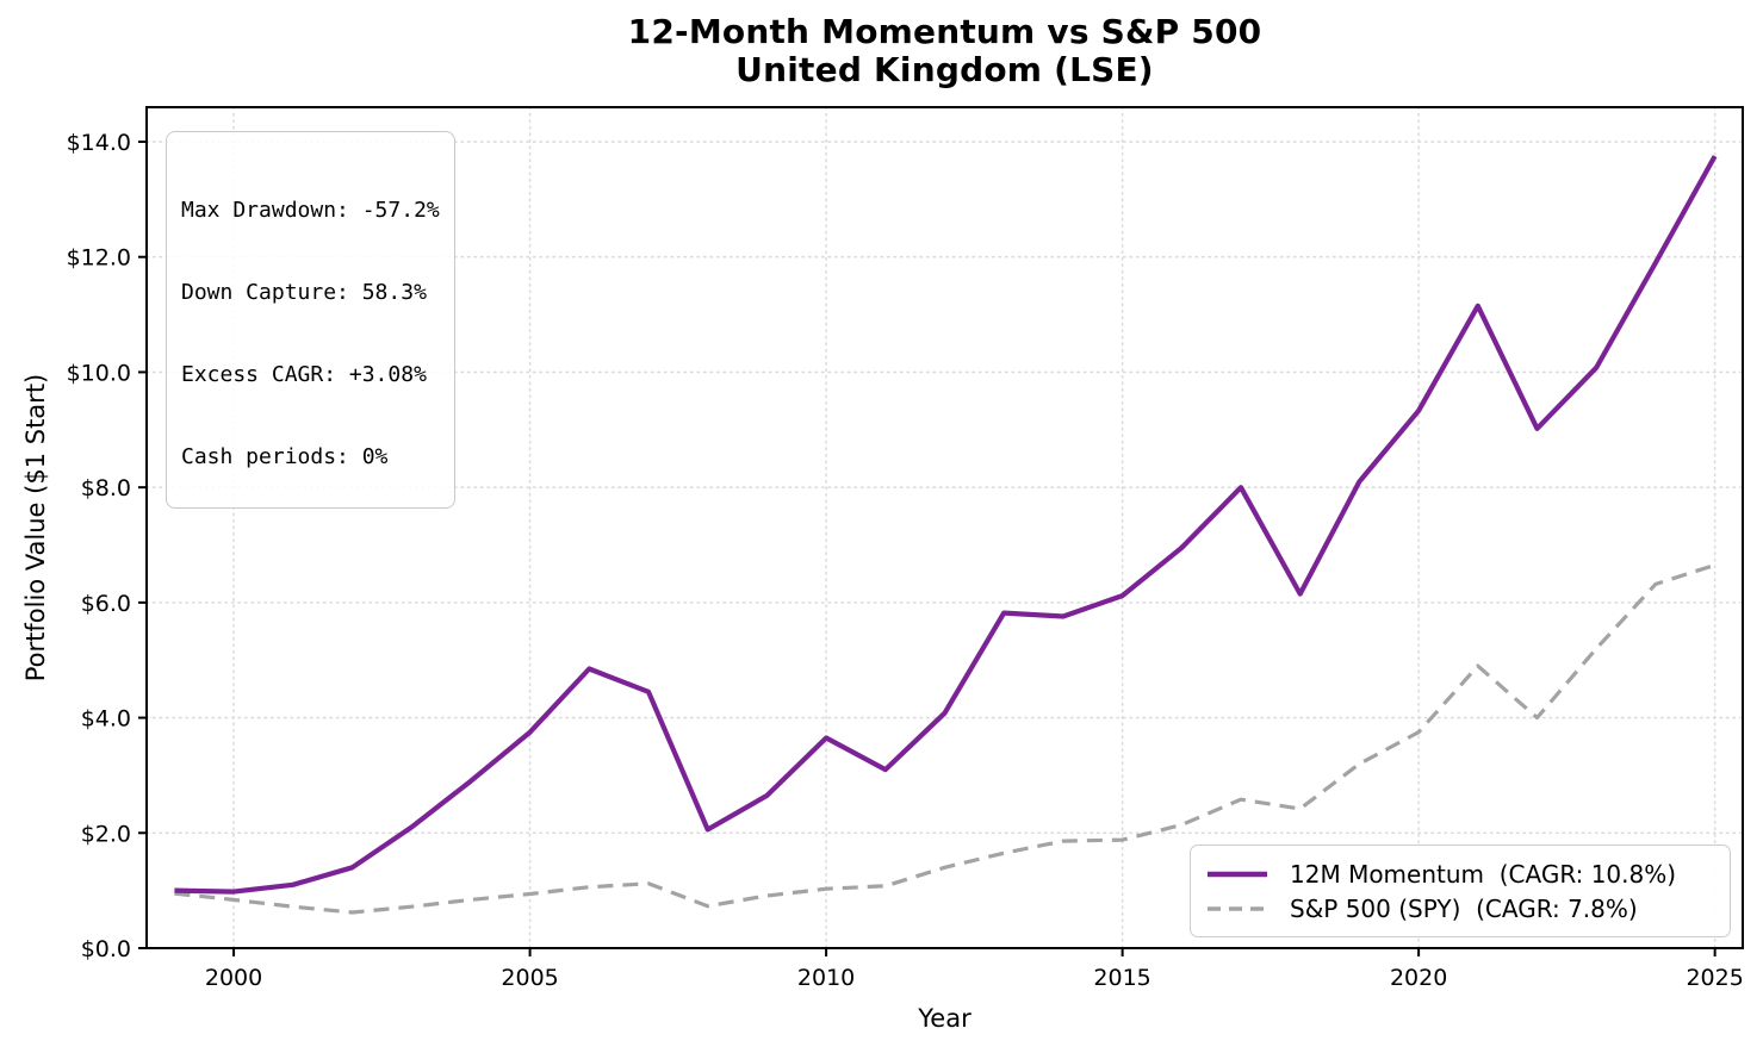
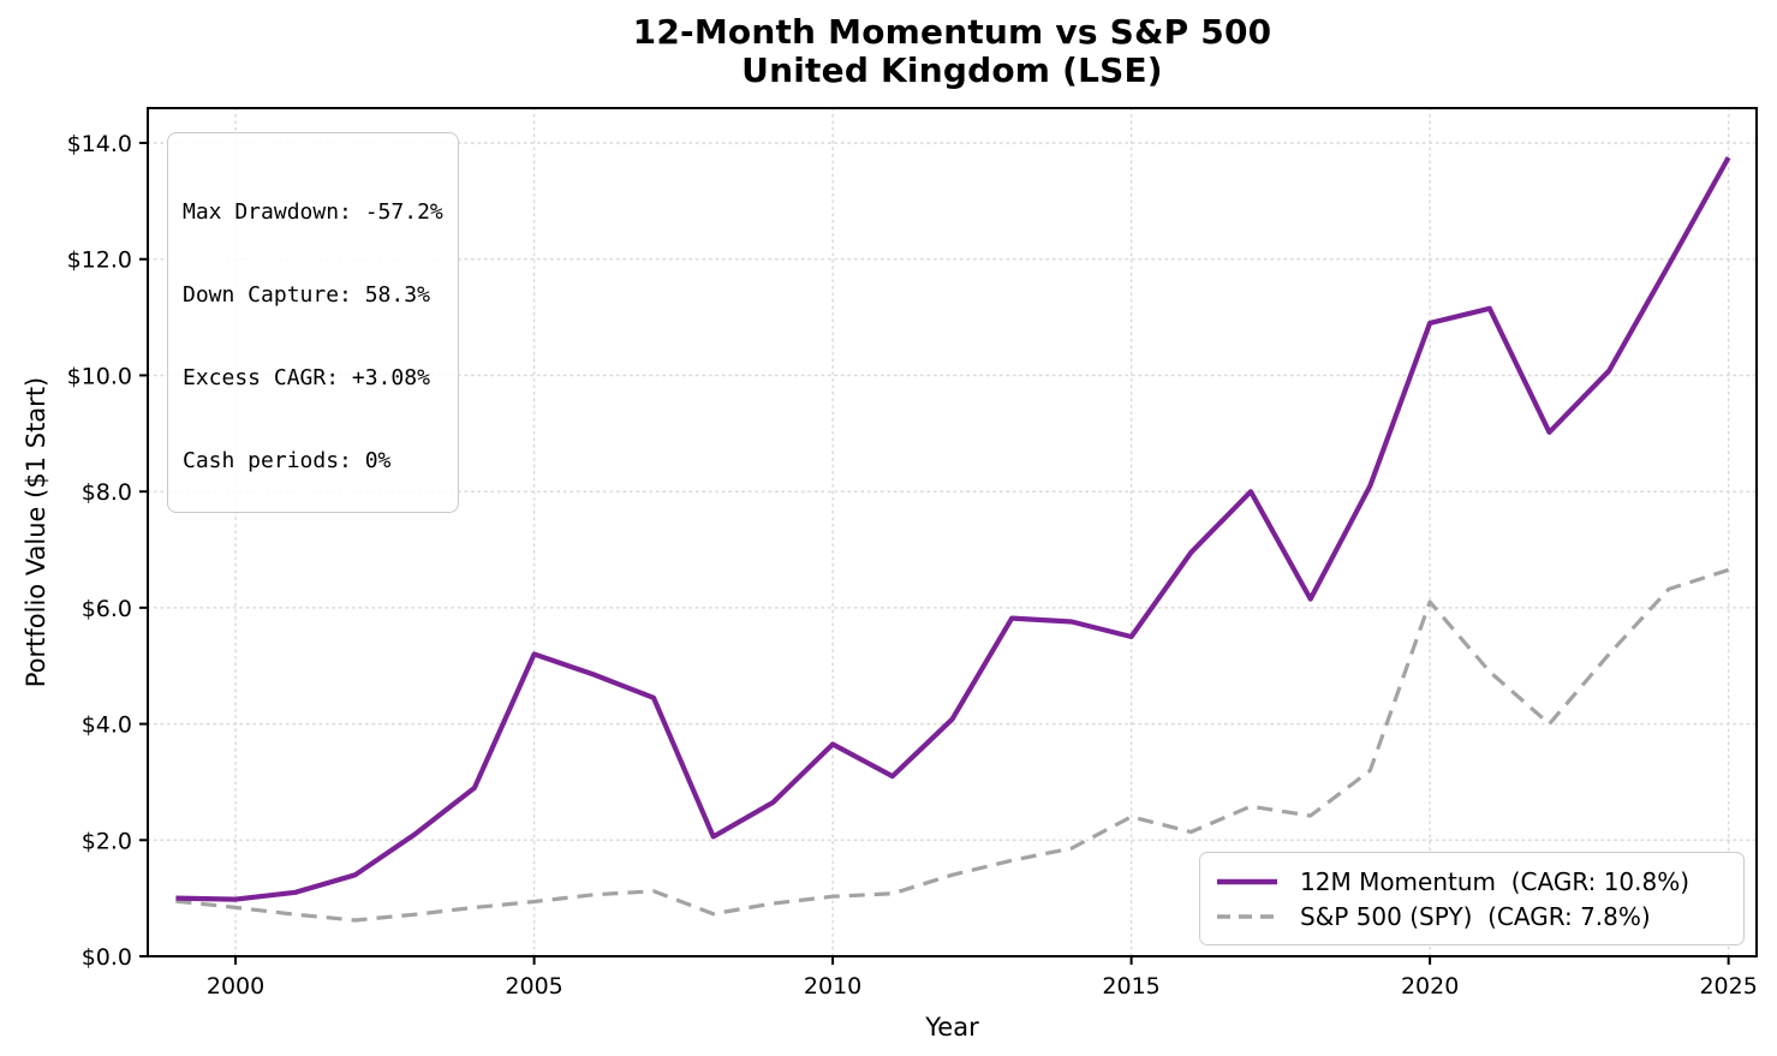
12M Momentum (CAGR: 10.8%)/2005: $3.8 -> $5.2
12M Momentum (CAGR: 10.8%)/2015: $6.1 -> $5.5
S&P 500 (SPY) (CAGR: 7.8%)/2015: $1.9 -> $2.4
12M Momentum (CAGR: 10.8%)/2020: $9.3 -> $10.9
S&P 500 (SPY) (CAGR: 7.8%)/2020: $3.8 -> $6.1
